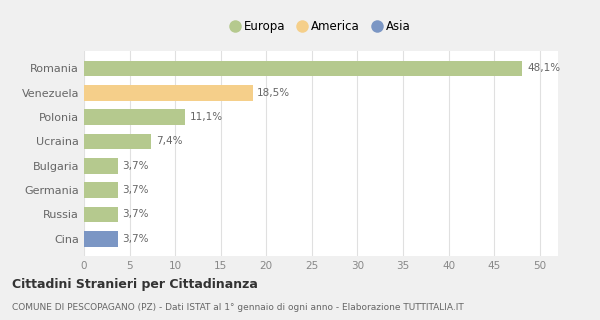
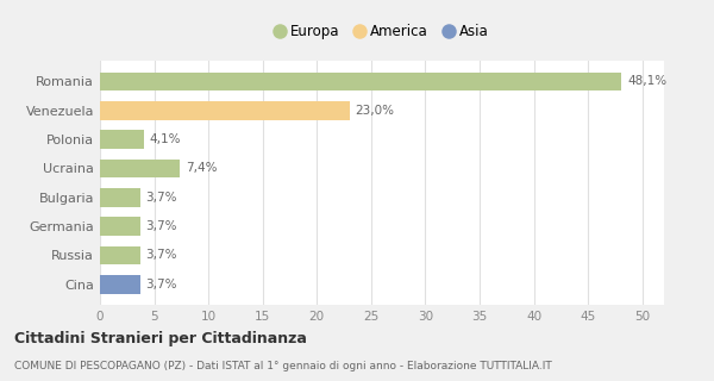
Venezuela: 18,5% -> 23,0%
Polonia: 11,1% -> 4,1%
